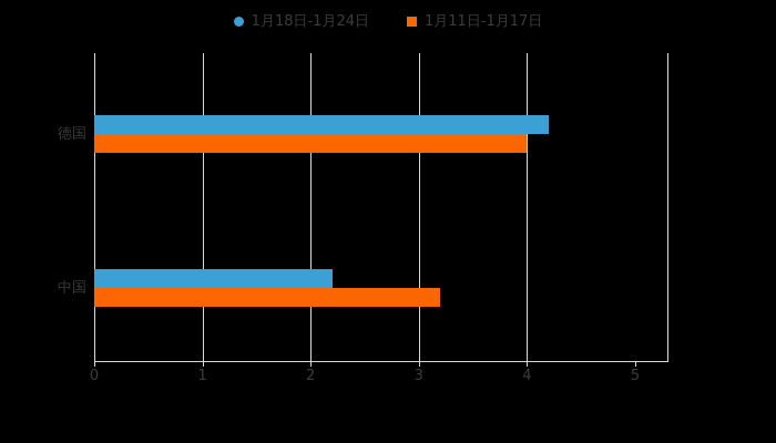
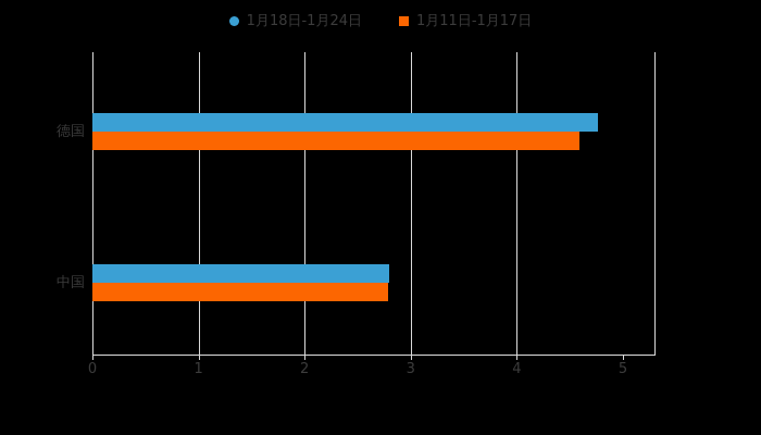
1月18日-1月24日/德国: 4.2 -> 4.8
1月11日-1月17日/德国: 4.0 -> 4.6
1月18日-1月24日/中国: 2.2 -> 2.8
1月11日-1月17日/中国: 3.2 -> 2.8
